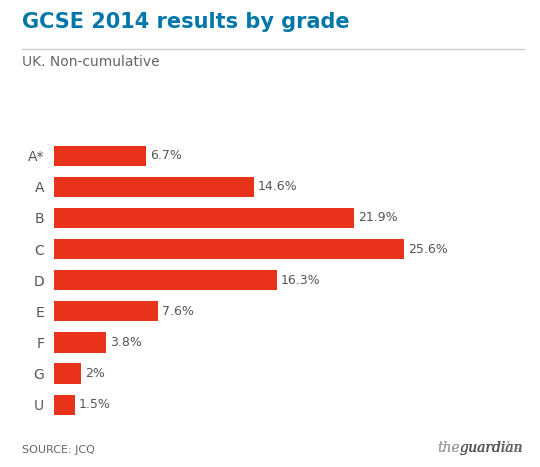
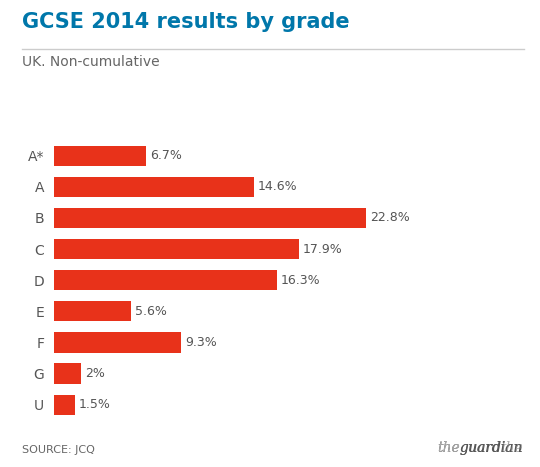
B: 21.9% -> 22.8%
C: 25.6% -> 17.9%
E: 7.6% -> 5.6%
F: 3.8% -> 9.3%
